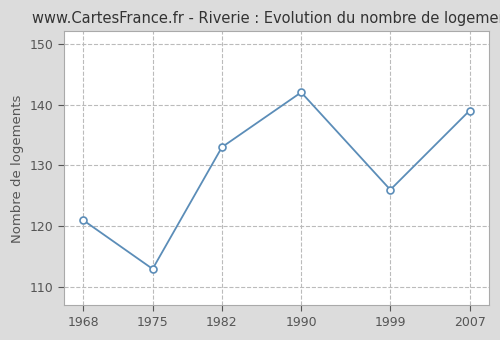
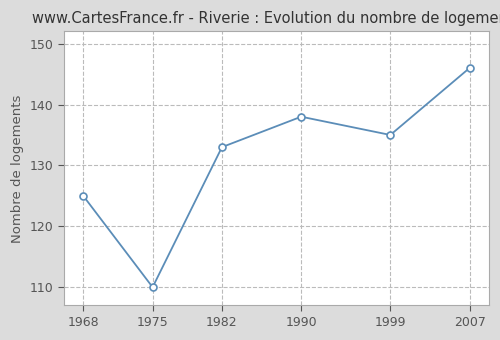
1968: 121 -> 125
1975: 113 -> 110
1990: 142 -> 138
1999: 126 -> 135
2007: 139 -> 146
